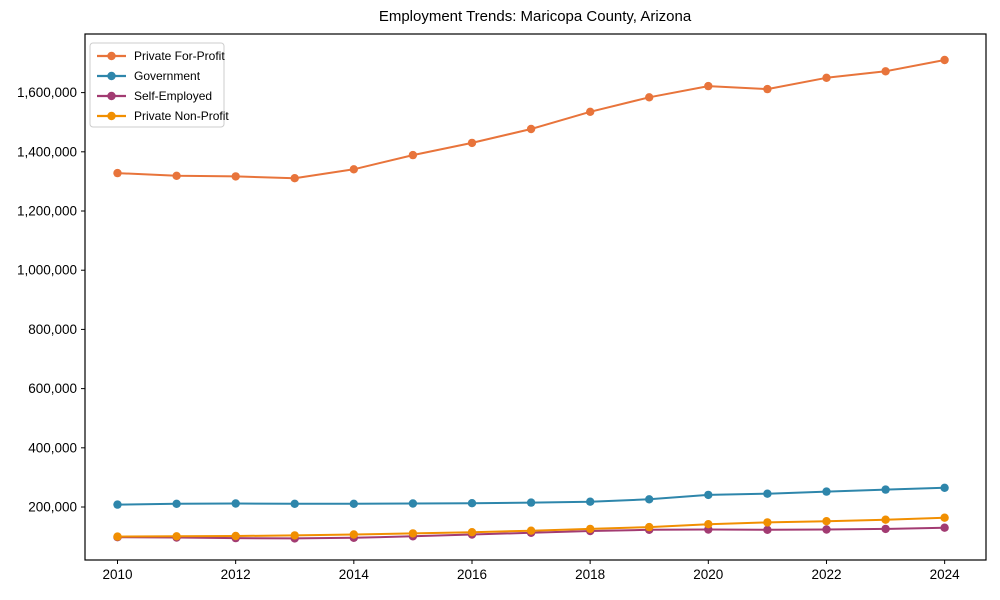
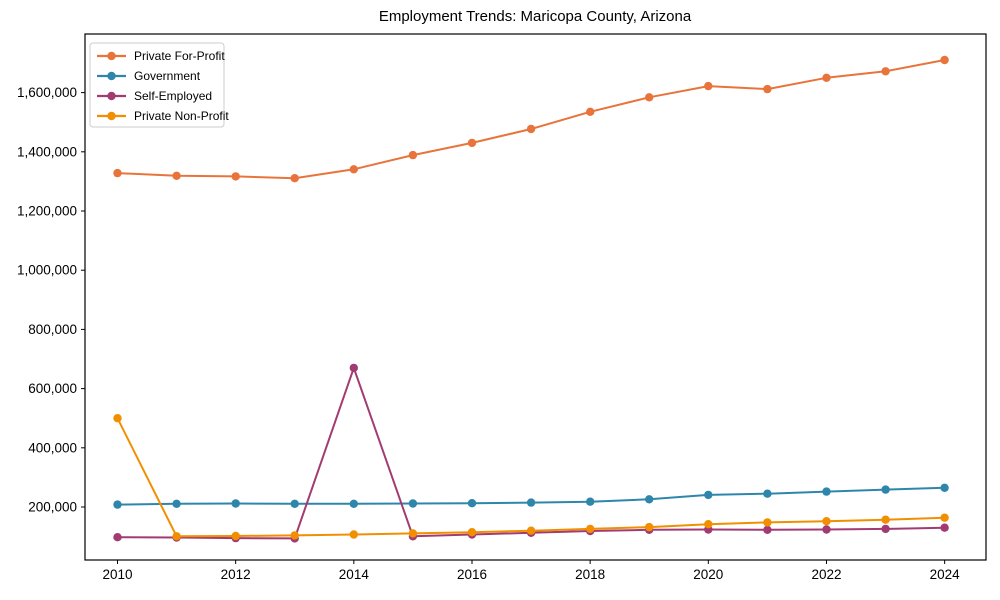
Private Non-Profit/2010: 100000 -> 500000
Self-Employed/2014: 100000 -> 670000
